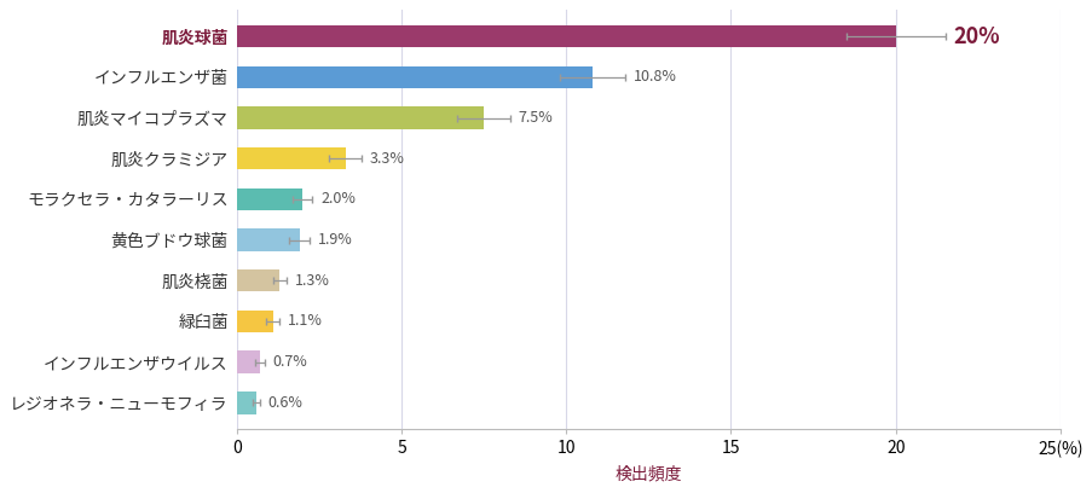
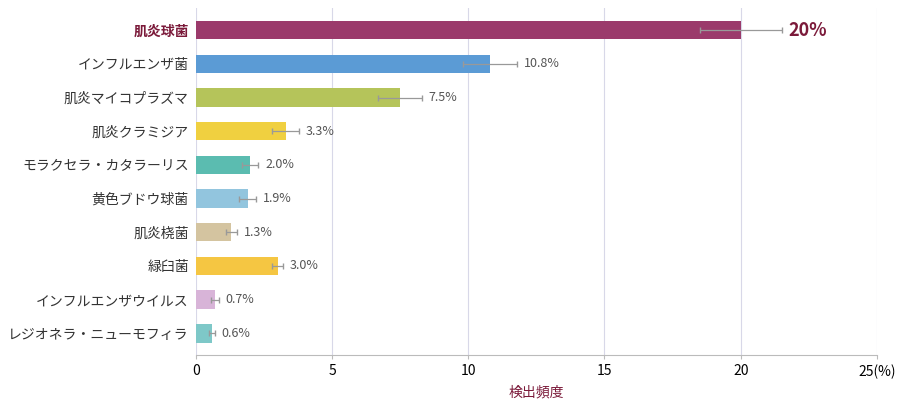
緑臼菌: 1.1% -> 3.0%
